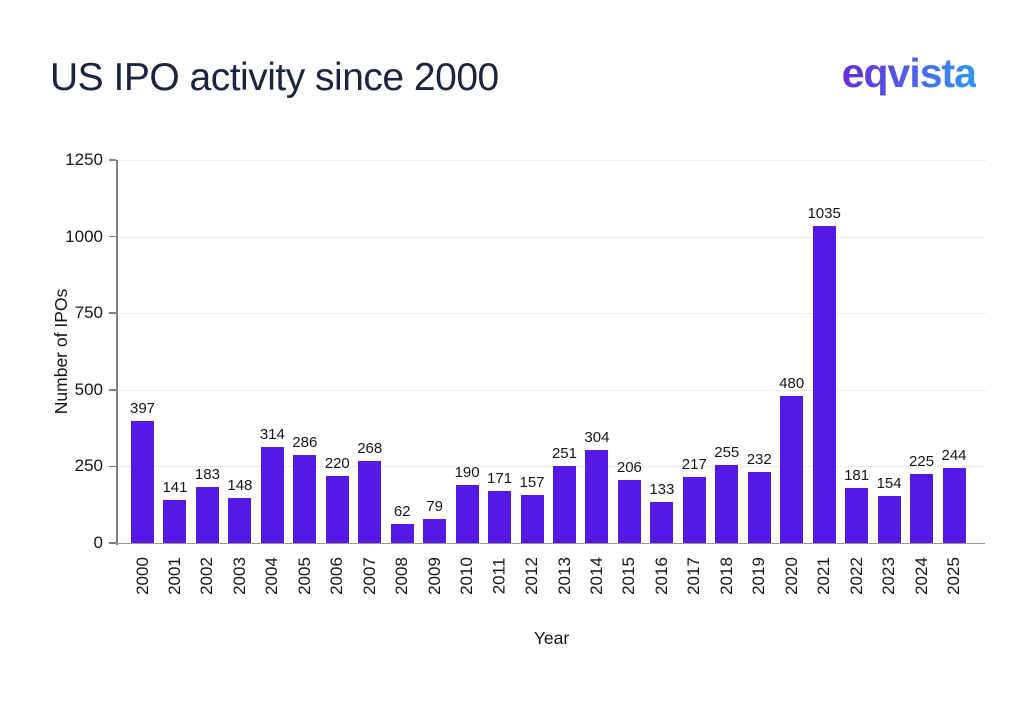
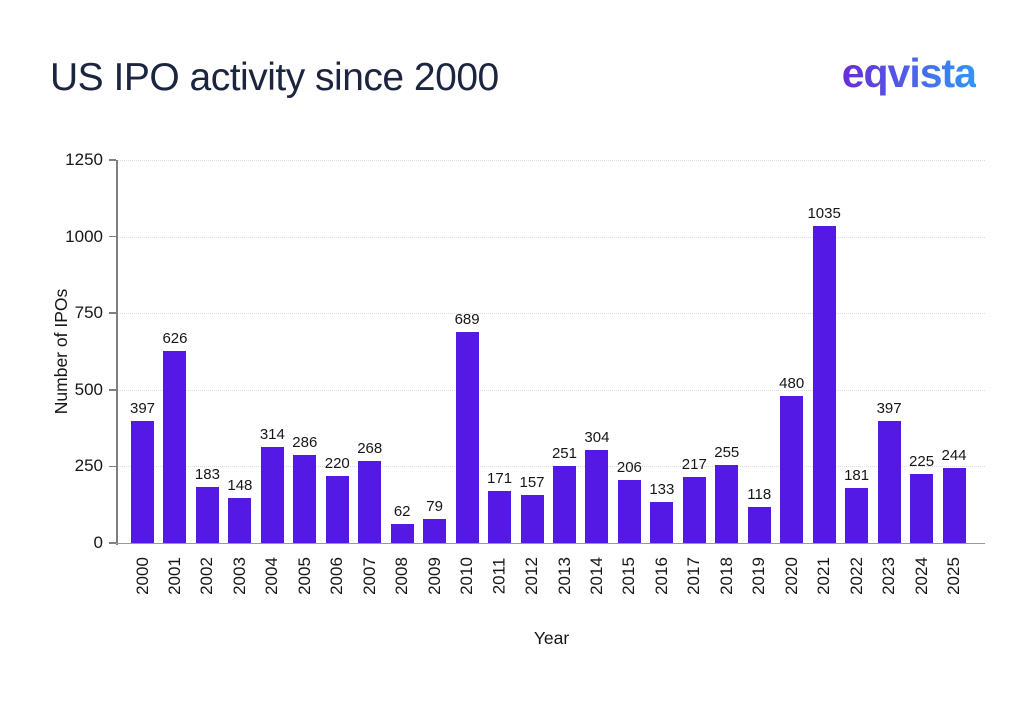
2001: 141 -> 626
2010: 190 -> 689
2019: 232 -> 118
2023: 154 -> 397
